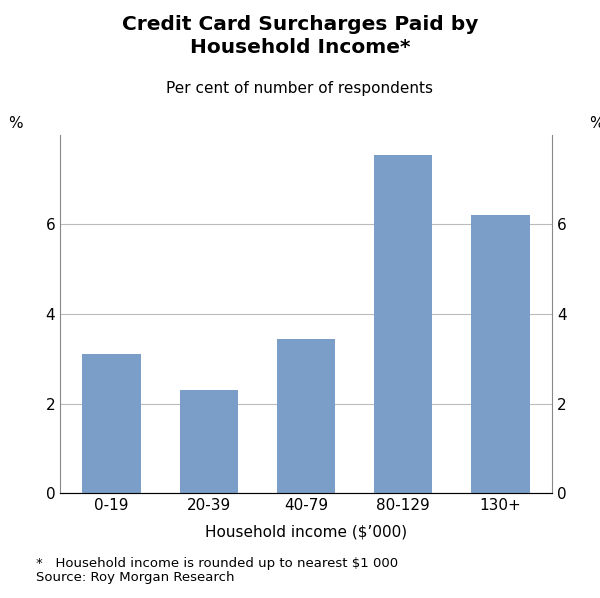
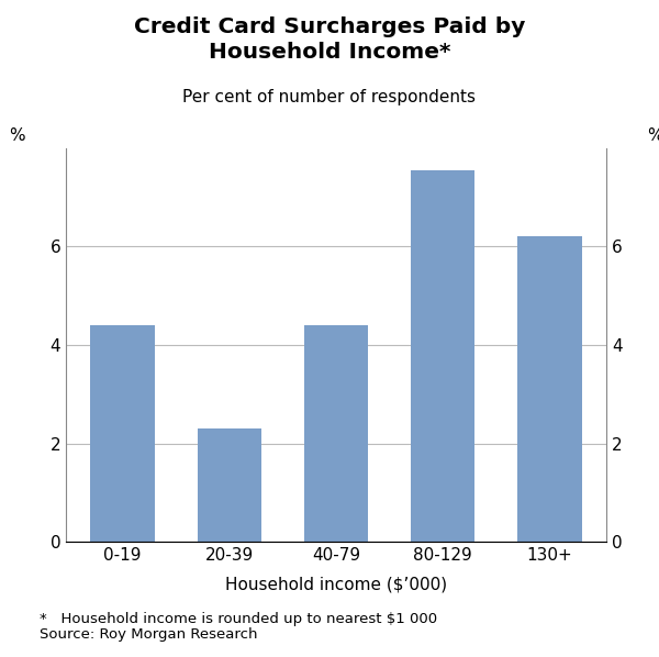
0-19: 3.10 -> 4.40
40-79: 3.45 -> 4.40
